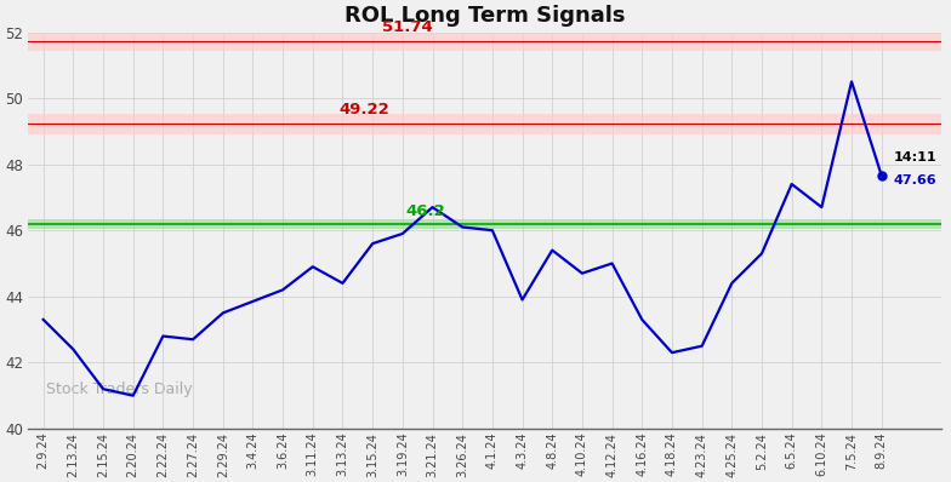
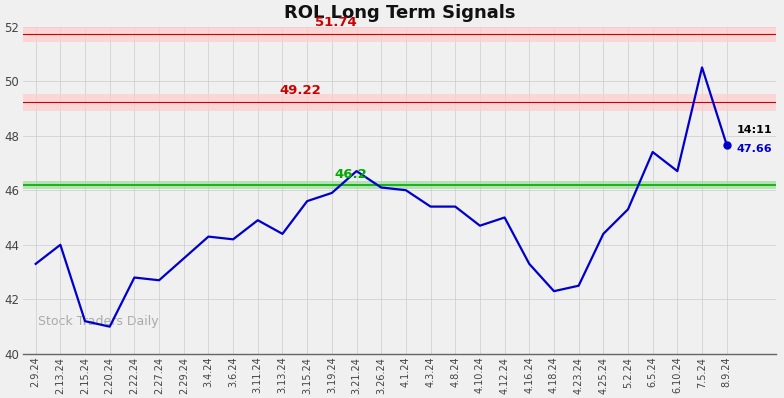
2.13.24: 42.40 -> 44.00
3.4.24: 43.85 -> 44.30
4.3.24: 43.90 -> 45.40
